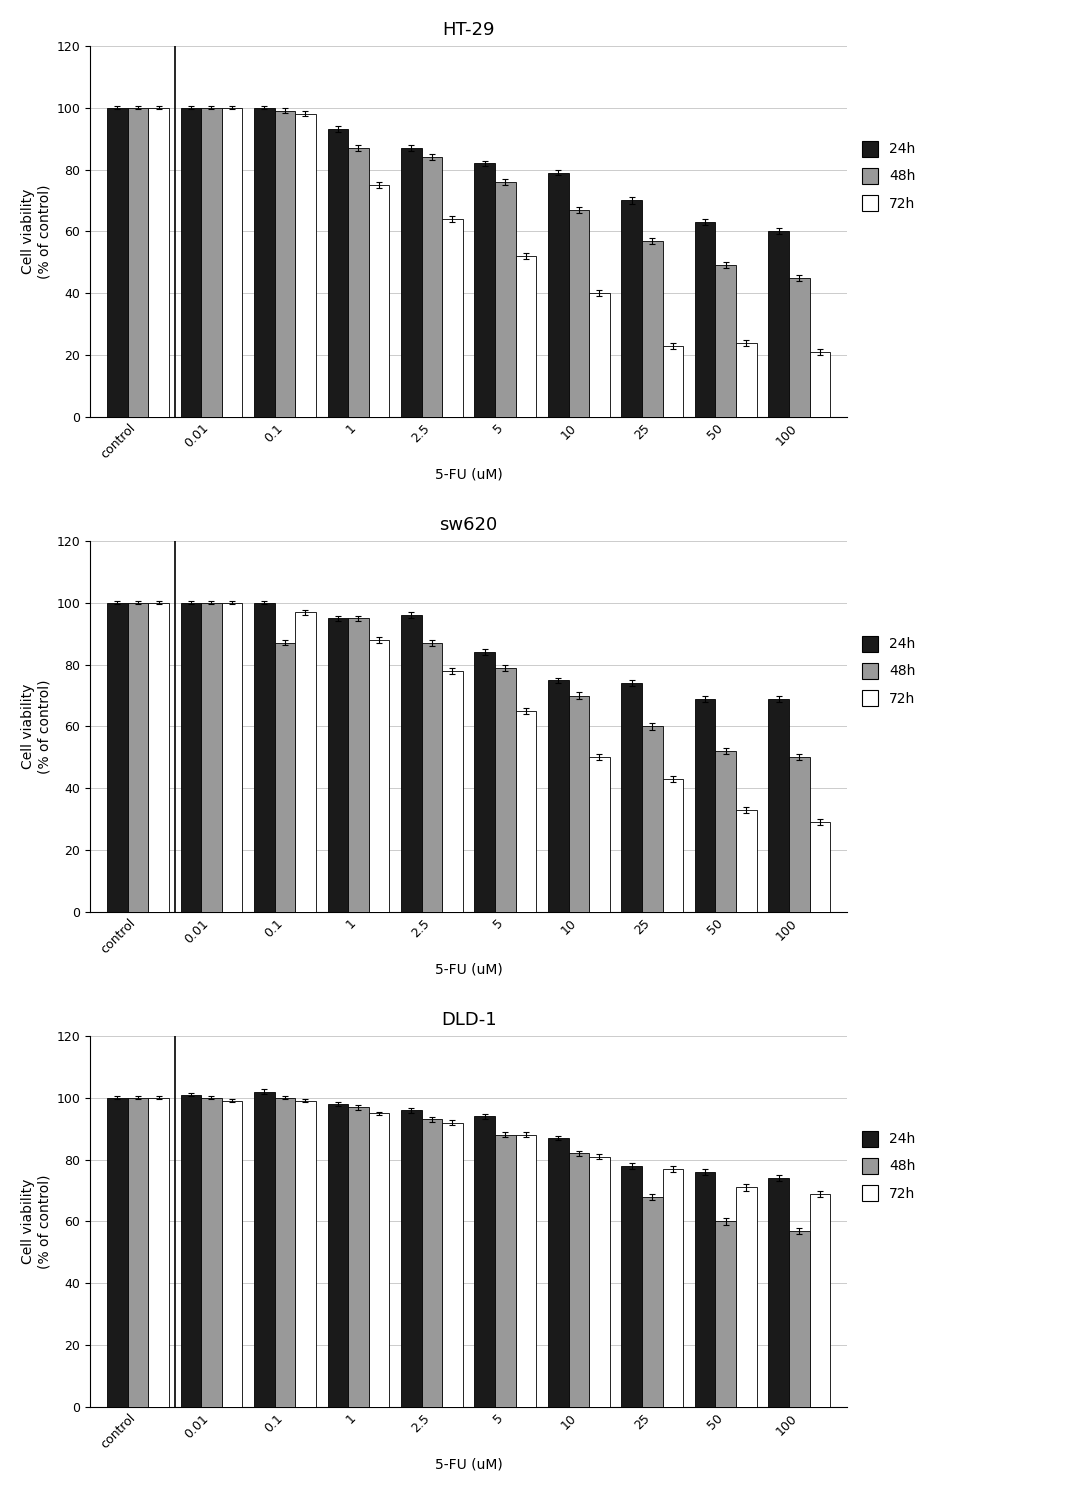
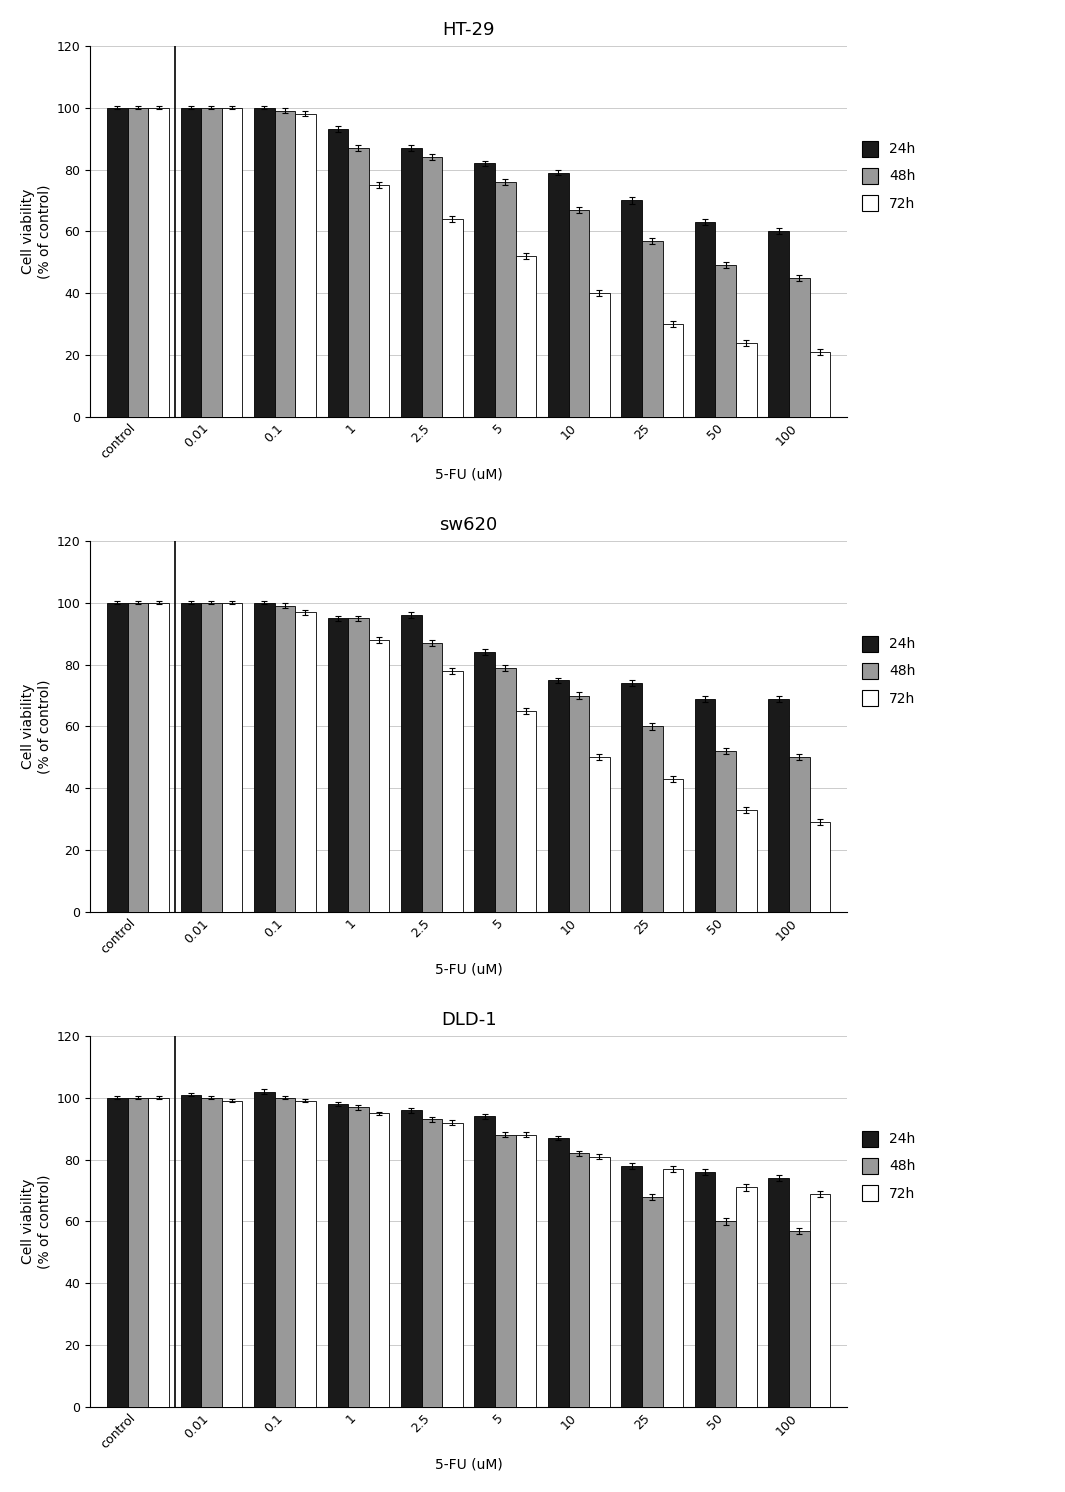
HT-29/72h/25: 23 -> 30
sw620/48h/0.1: 87 -> 99
